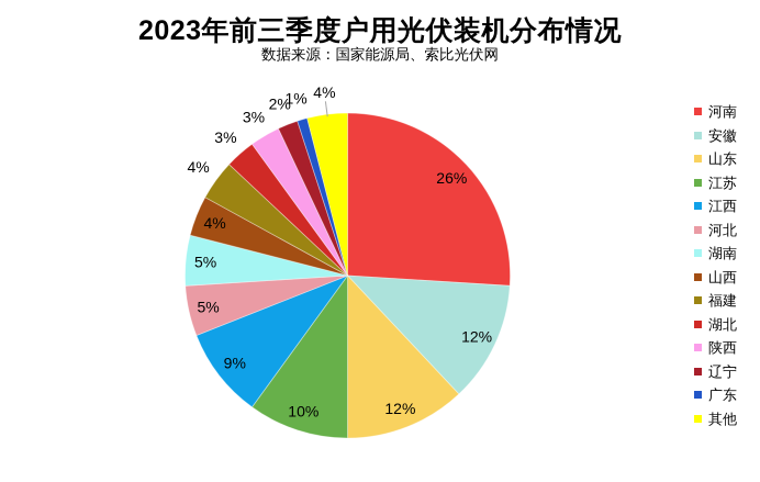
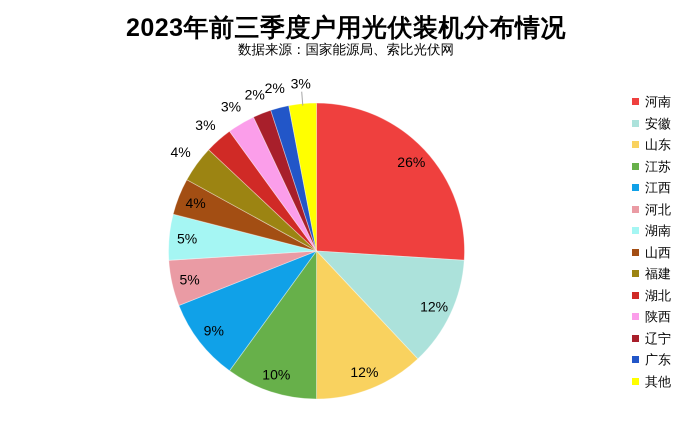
广东: 1% -> 2%
其他: 4% -> 3%
